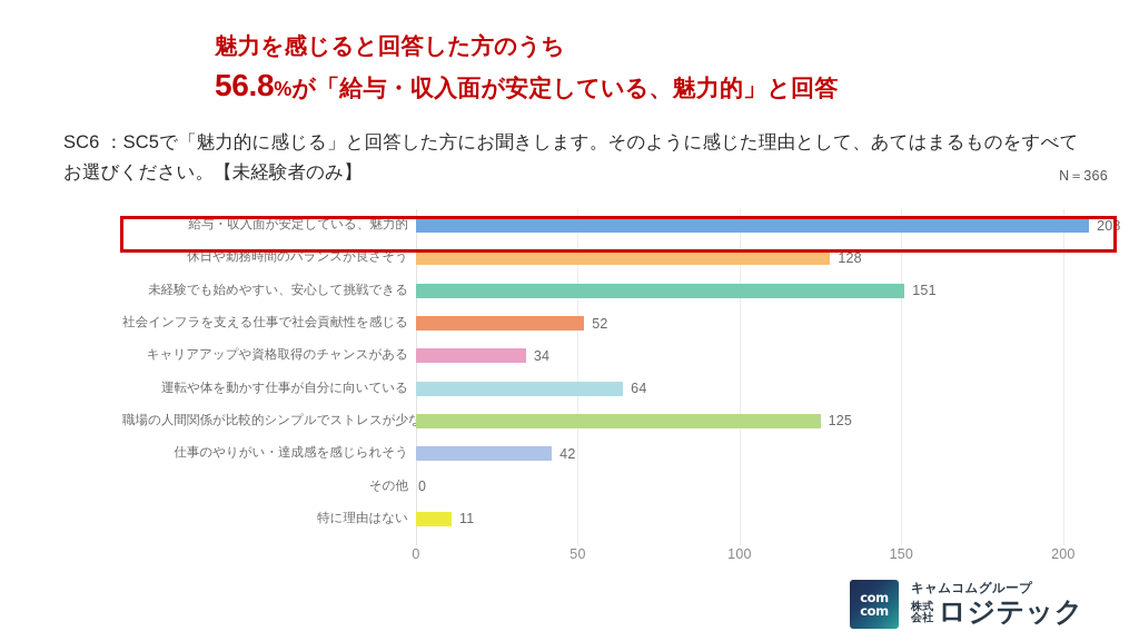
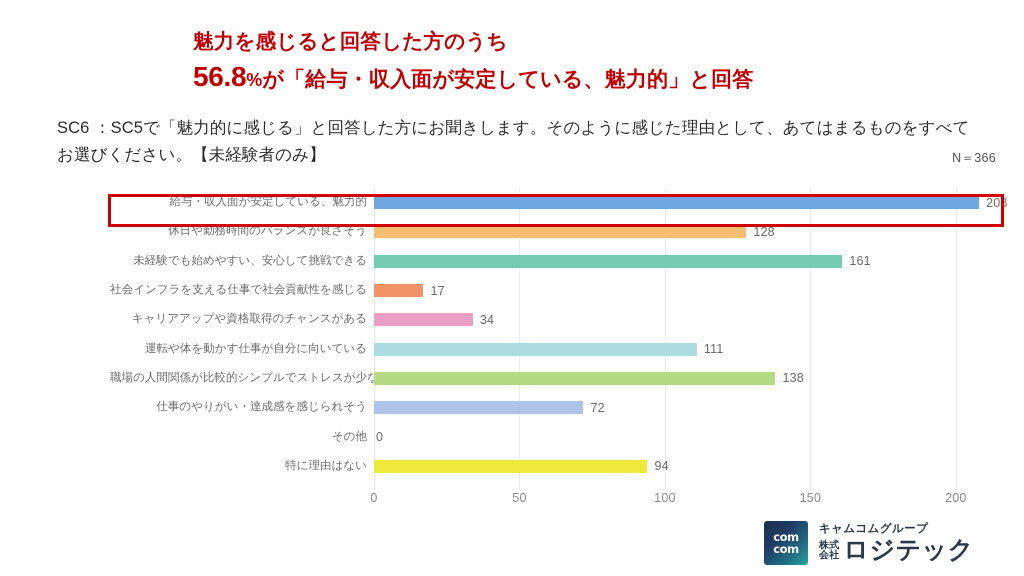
未経験でも始めやすい、安心して挑戦できる: 151 -> 161
社会インフラを支える仕事で社会貢献性を感じる: 52 -> 17
運転や体を動かす仕事が自分に向いている: 64 -> 111
職場の人間関係が比較的シンプルでストレスが少なそう: 125 -> 138
仕事のやりがい・達成感を感じられそう: 42 -> 72
特に理由はない: 11 -> 94
